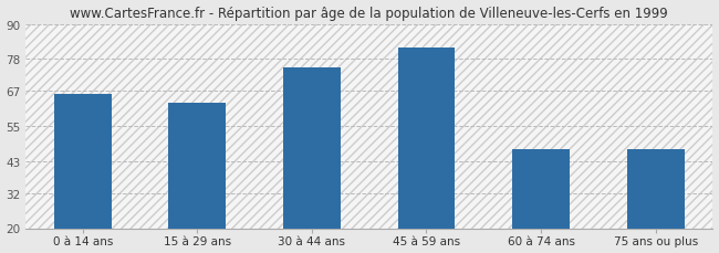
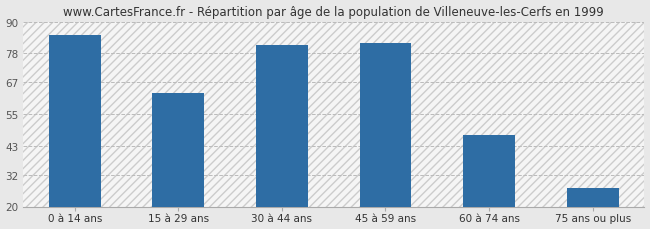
0 à 14 ans: 66 -> 85
30 à 44 ans: 75 -> 81
75 ans ou plus: 47 -> 27
